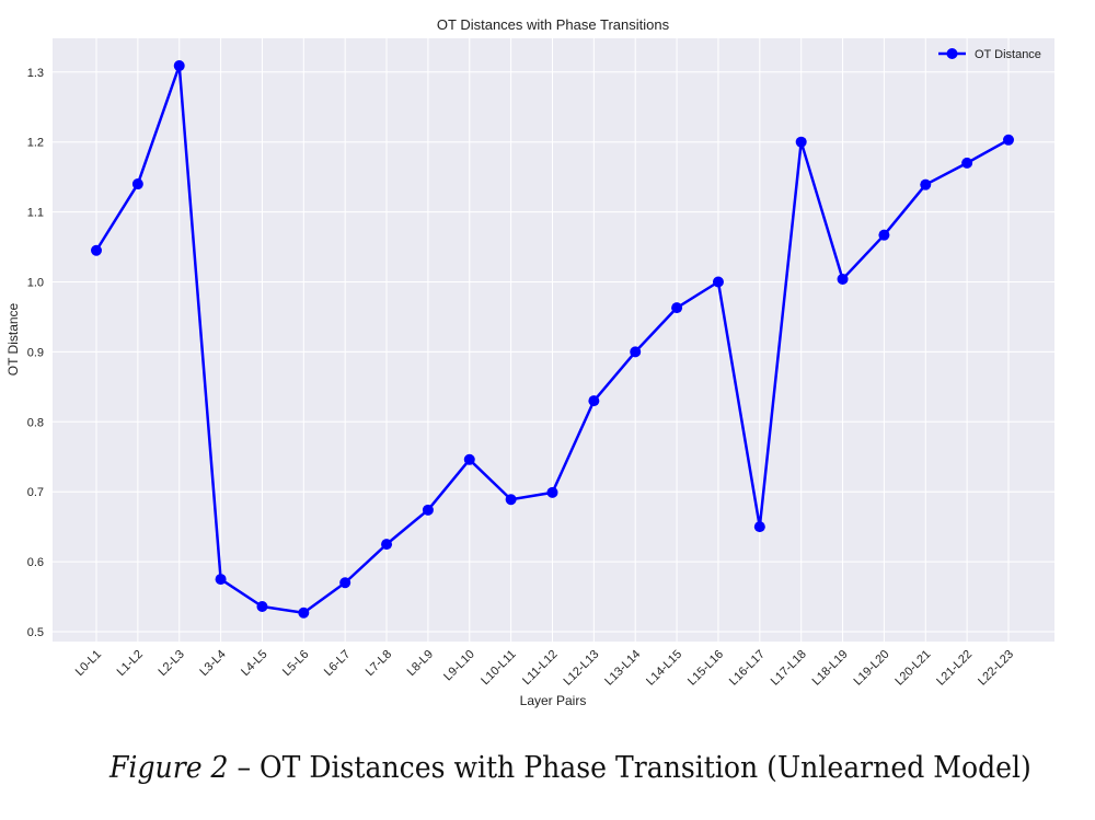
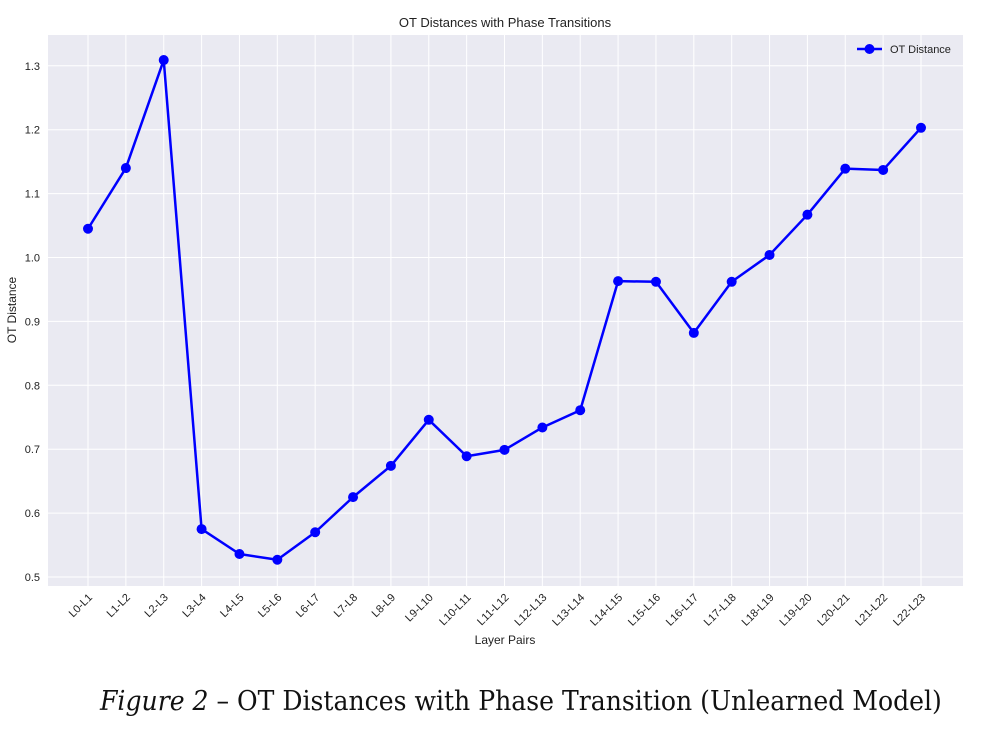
L12-L13: 0.83 -> 0.73
L13-L14: 0.90 -> 0.76
L15-L16: 1.00 -> 0.96
L16-L17: 0.65 -> 0.88
L17-L18: 1.20 -> 0.96
L21-L22: 1.17 -> 1.14
